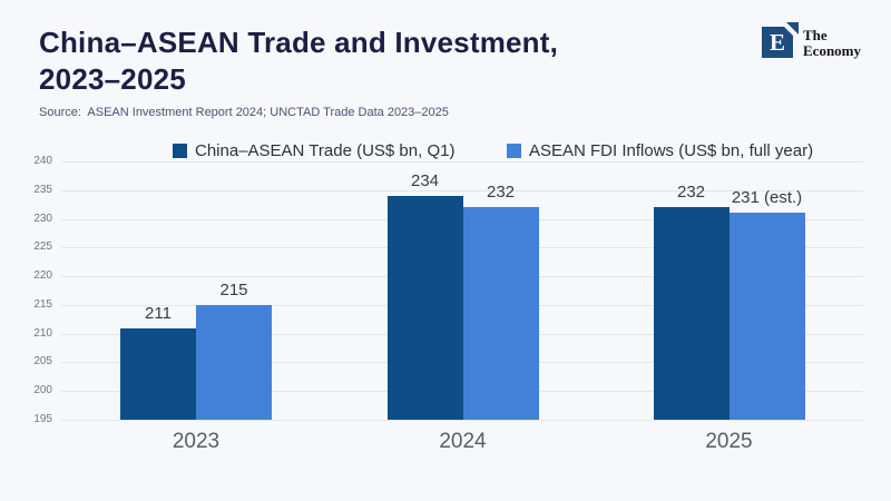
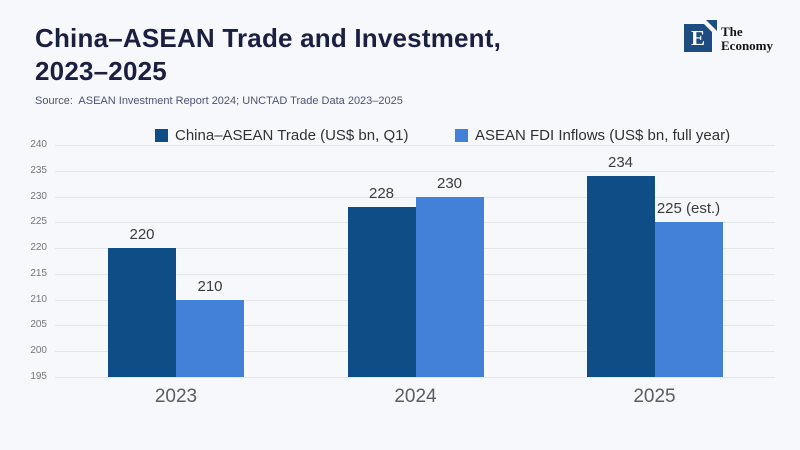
China–ASEAN Trade (US$ bn, Q1)/2023: 211 -> 220
ASEAN FDI Inflows (US$ bn, full year)/2023: 215 -> 210
China–ASEAN Trade (US$ bn, Q1)/2024: 234 -> 228
ASEAN FDI Inflows (US$ bn, full year)/2024: 232 -> 230
China–ASEAN Trade (US$ bn, Q1)/2025: 232 -> 234
ASEAN FDI Inflows (US$ bn, full year)/2025: 231 -> 225
